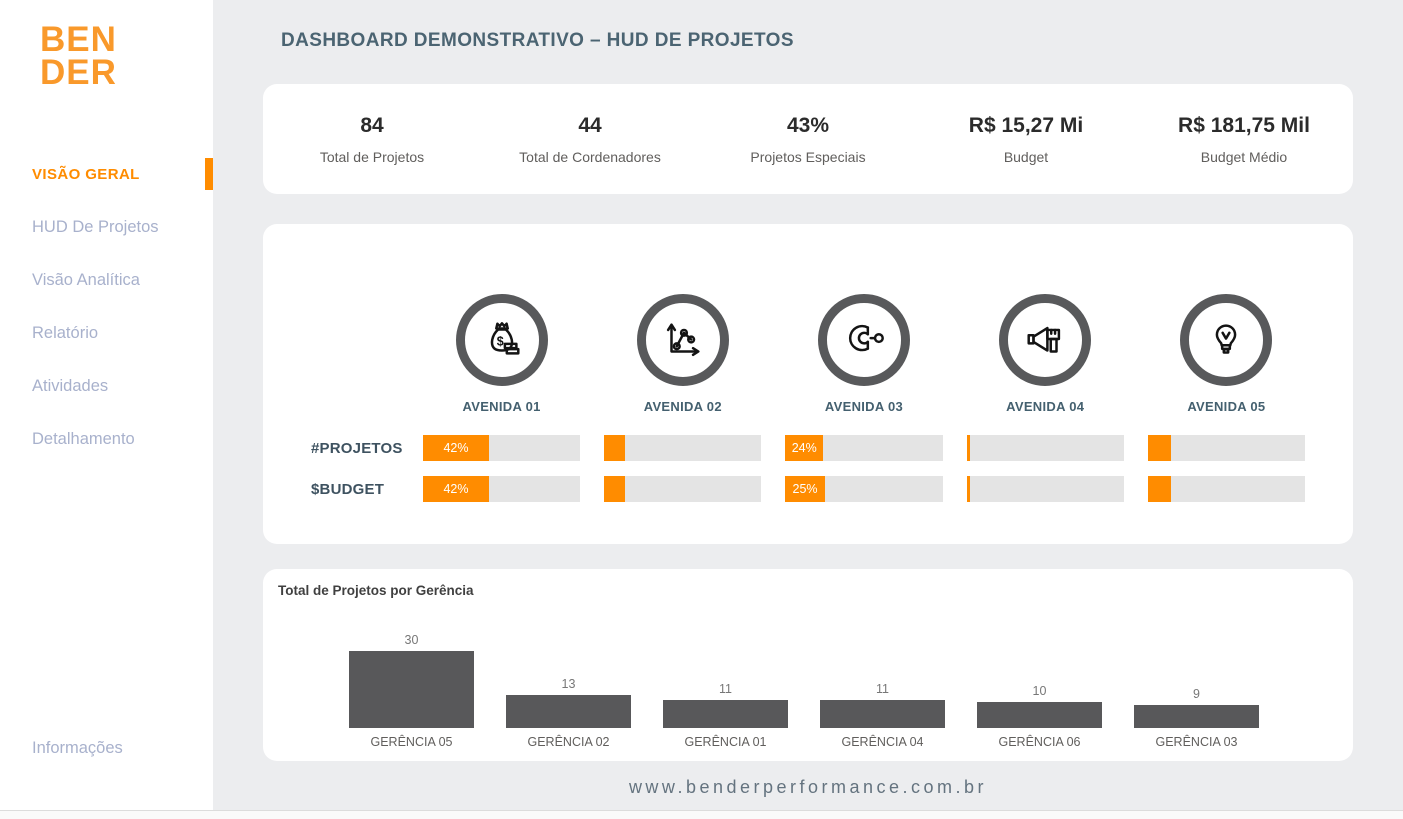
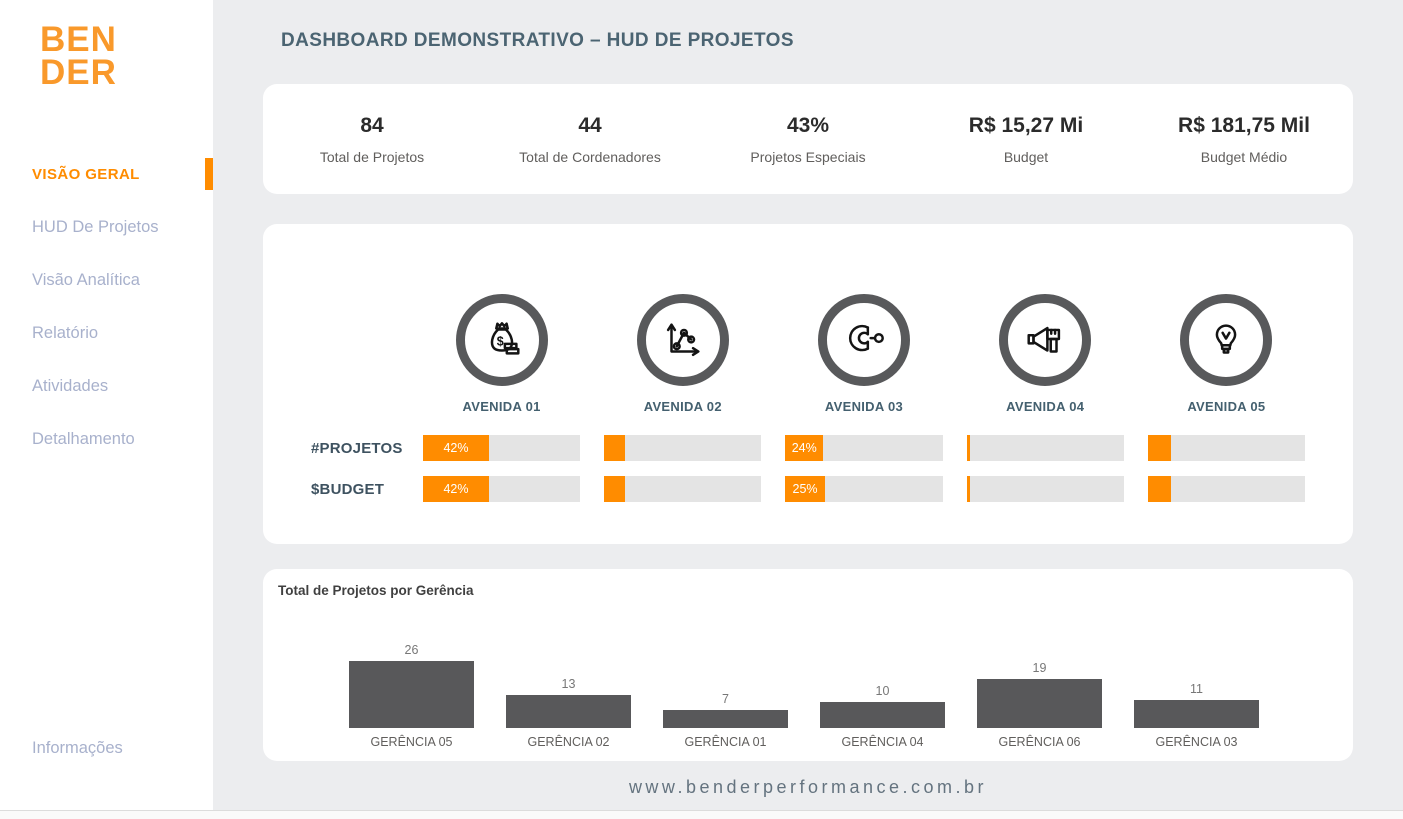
GERÊNCIA 05: 30 -> 26
GERÊNCIA 01: 11 -> 7
GERÊNCIA 04: 11 -> 10
GERÊNCIA 06: 10 -> 19
GERÊNCIA 03: 9 -> 11
